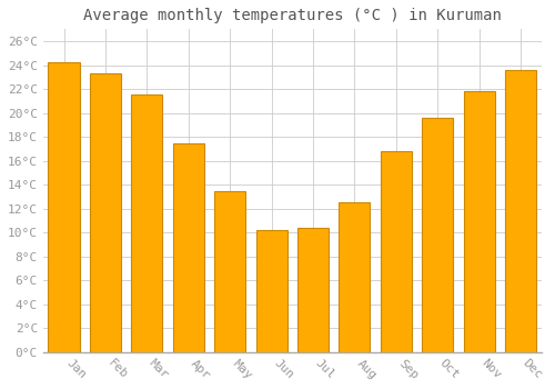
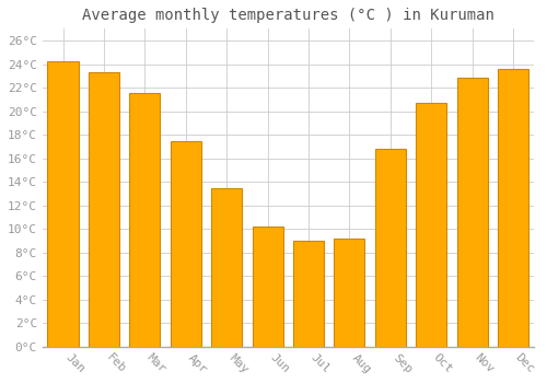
Jul: 10.4°C -> 9.0°C
Aug: 12.5°C -> 9.2°C
Oct: 19.6°C -> 20.7°C
Nov: 21.8°C -> 22.8°C
